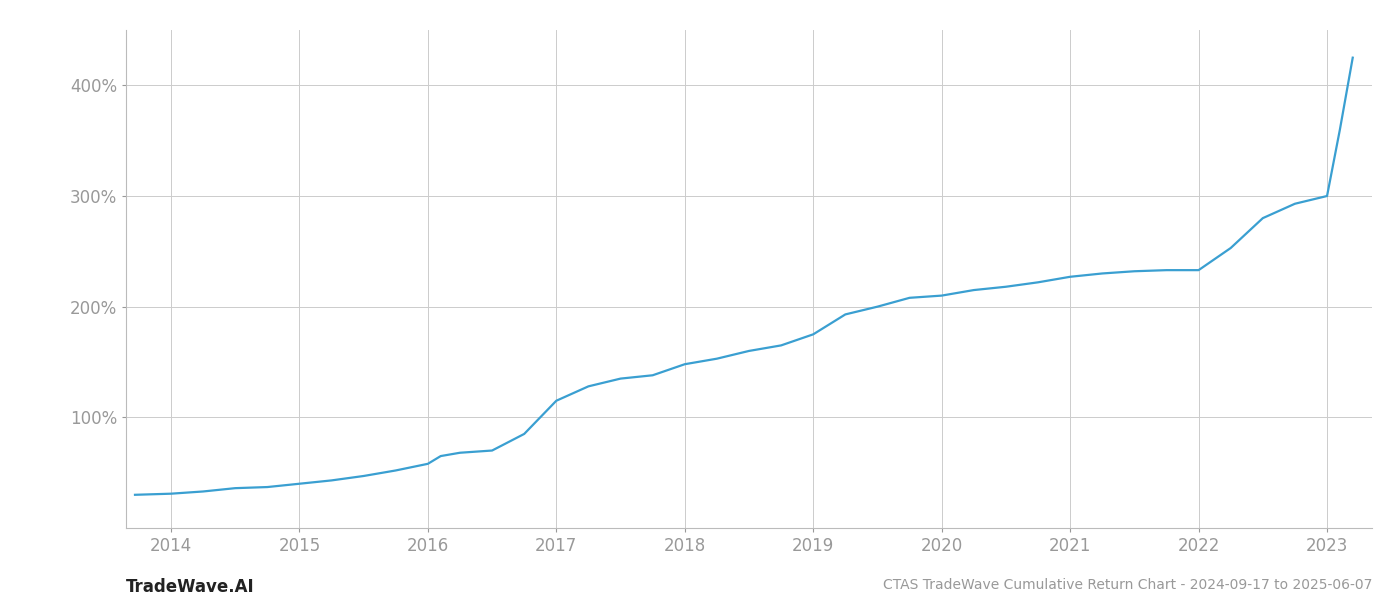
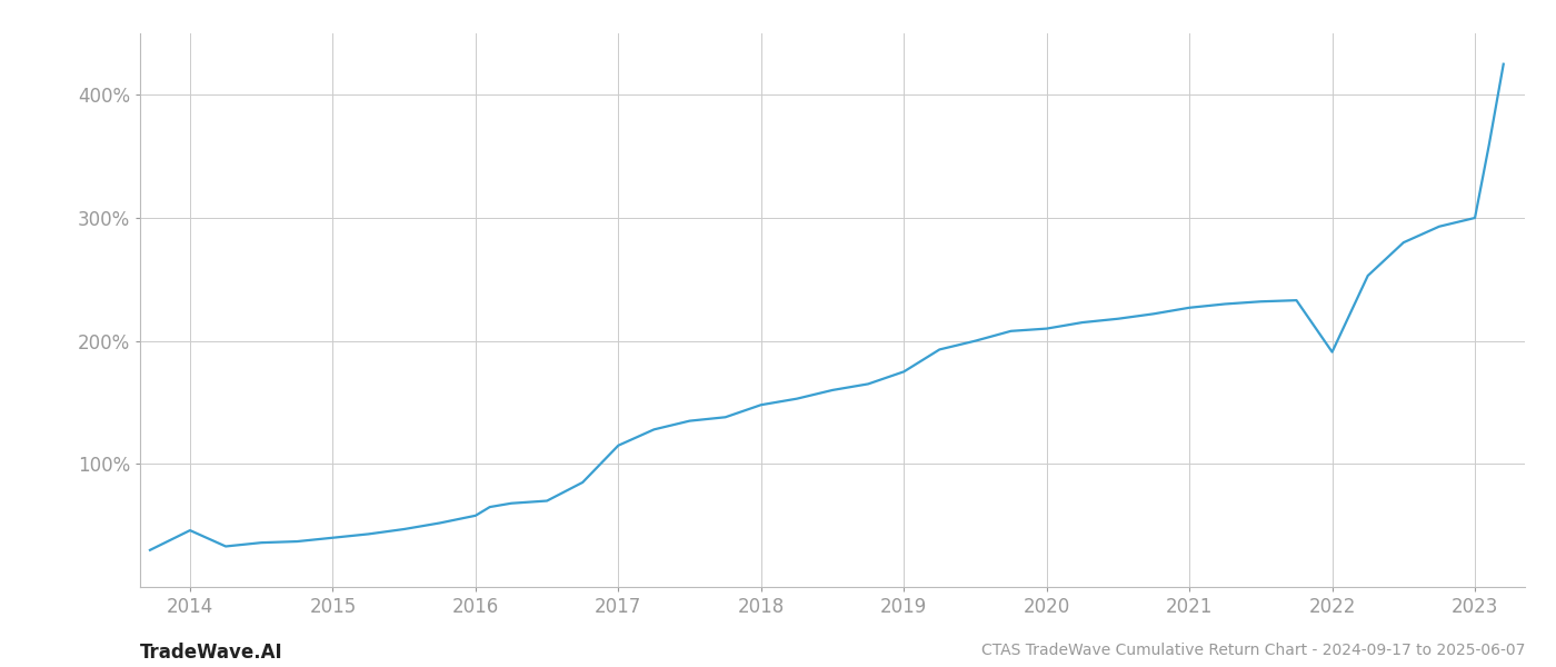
2014: 31% -> 46%
2022: 233% -> 191%
